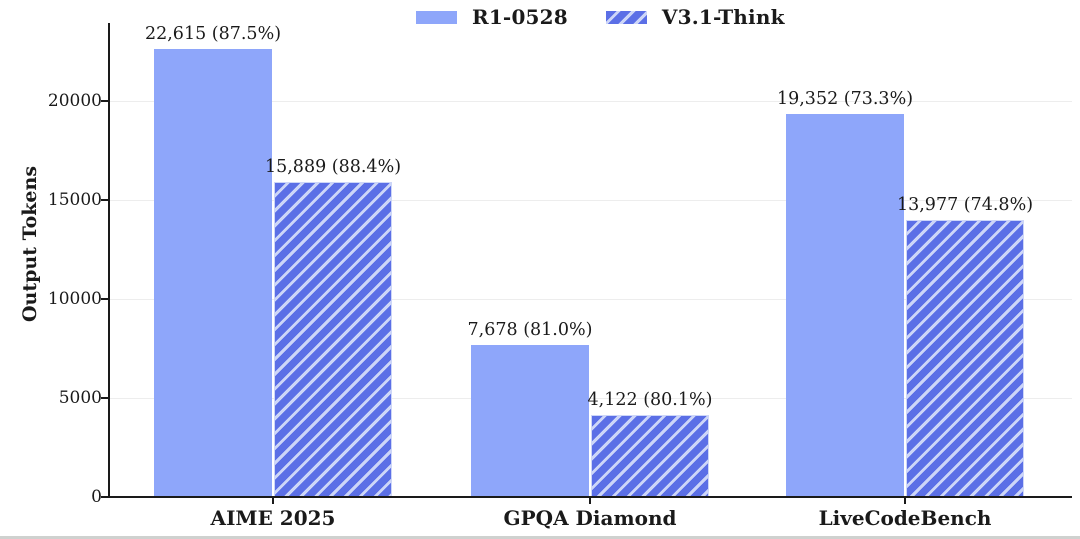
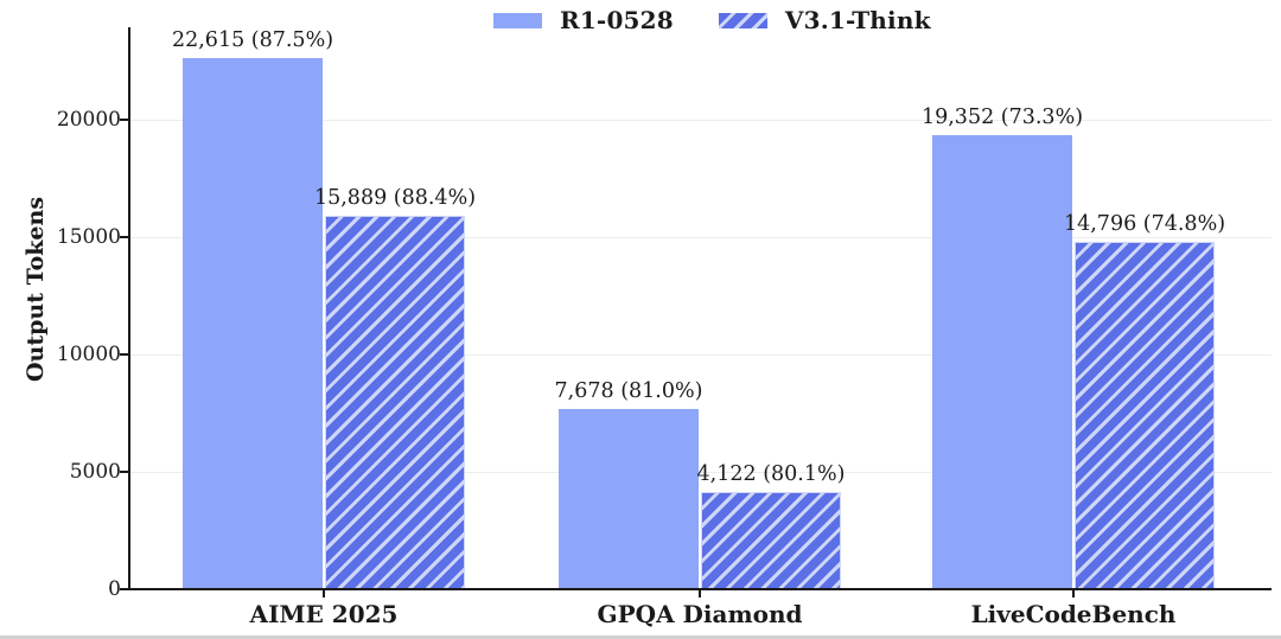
V3.1-Think/LiveCodeBench: 13,977 -> 14,796
